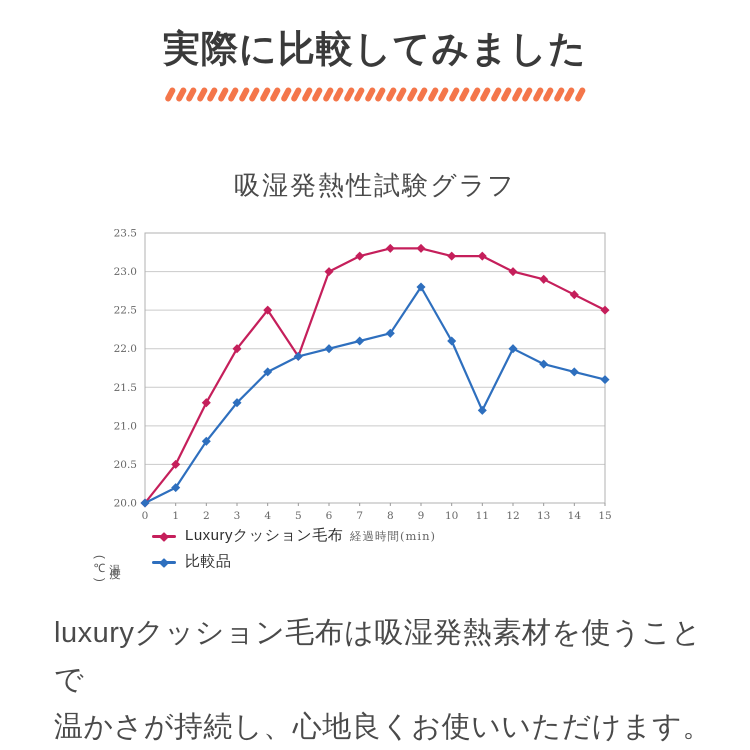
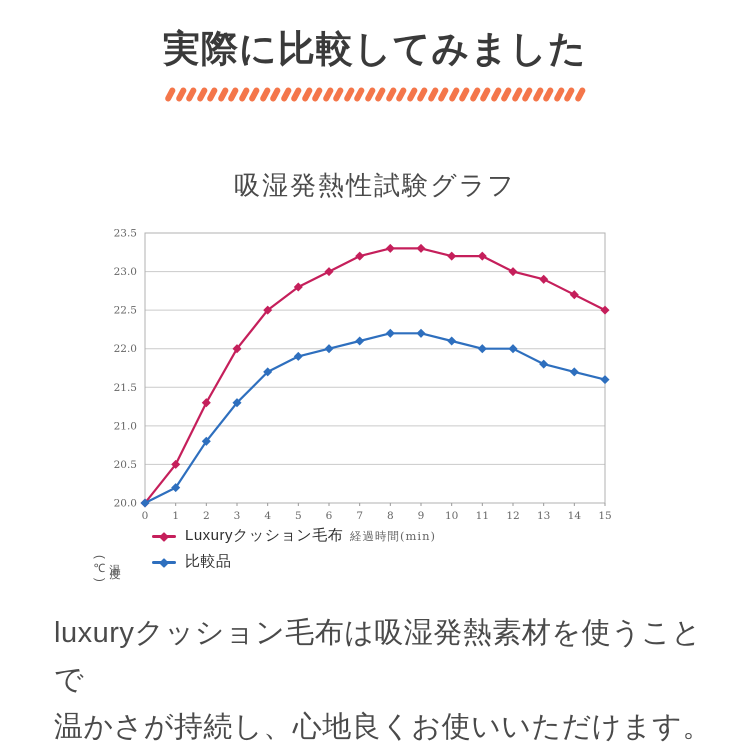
Luxuryクッション毛布/5: 21.9 -> 22.8
比較品/9: 22.8 -> 22.2
比較品/11: 21.2 -> 22.0
